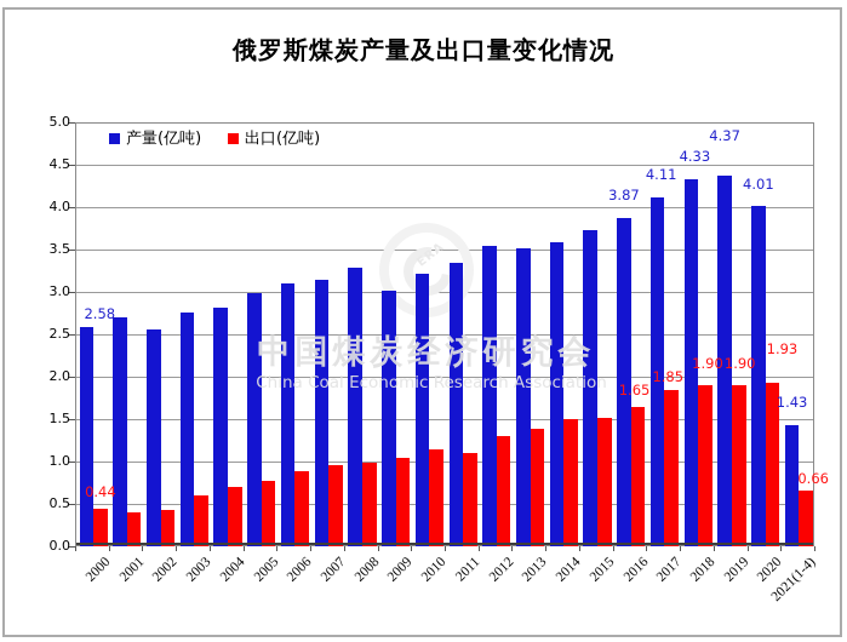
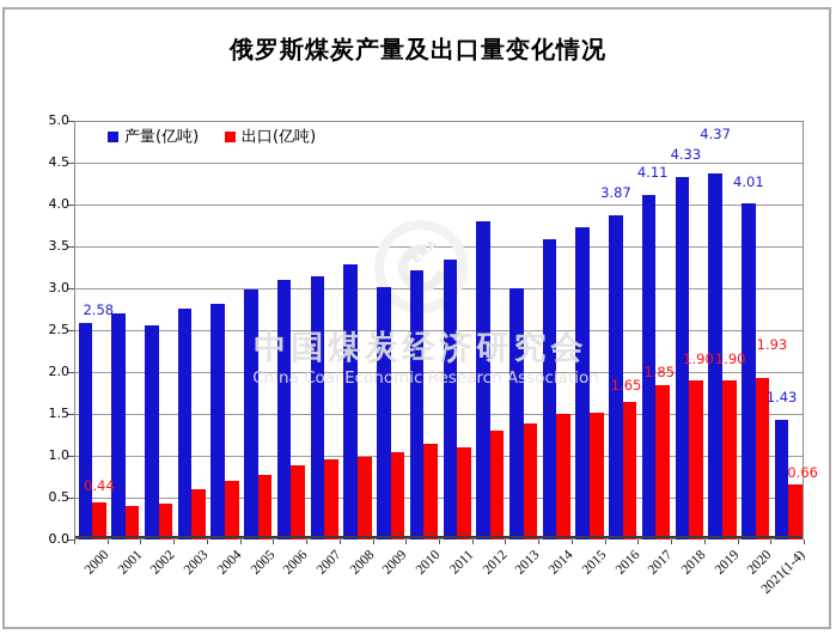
产量(亿吨)/2012: 3.5 -> 3.8
产量(亿吨)/2013: 3.5 -> 3.0
